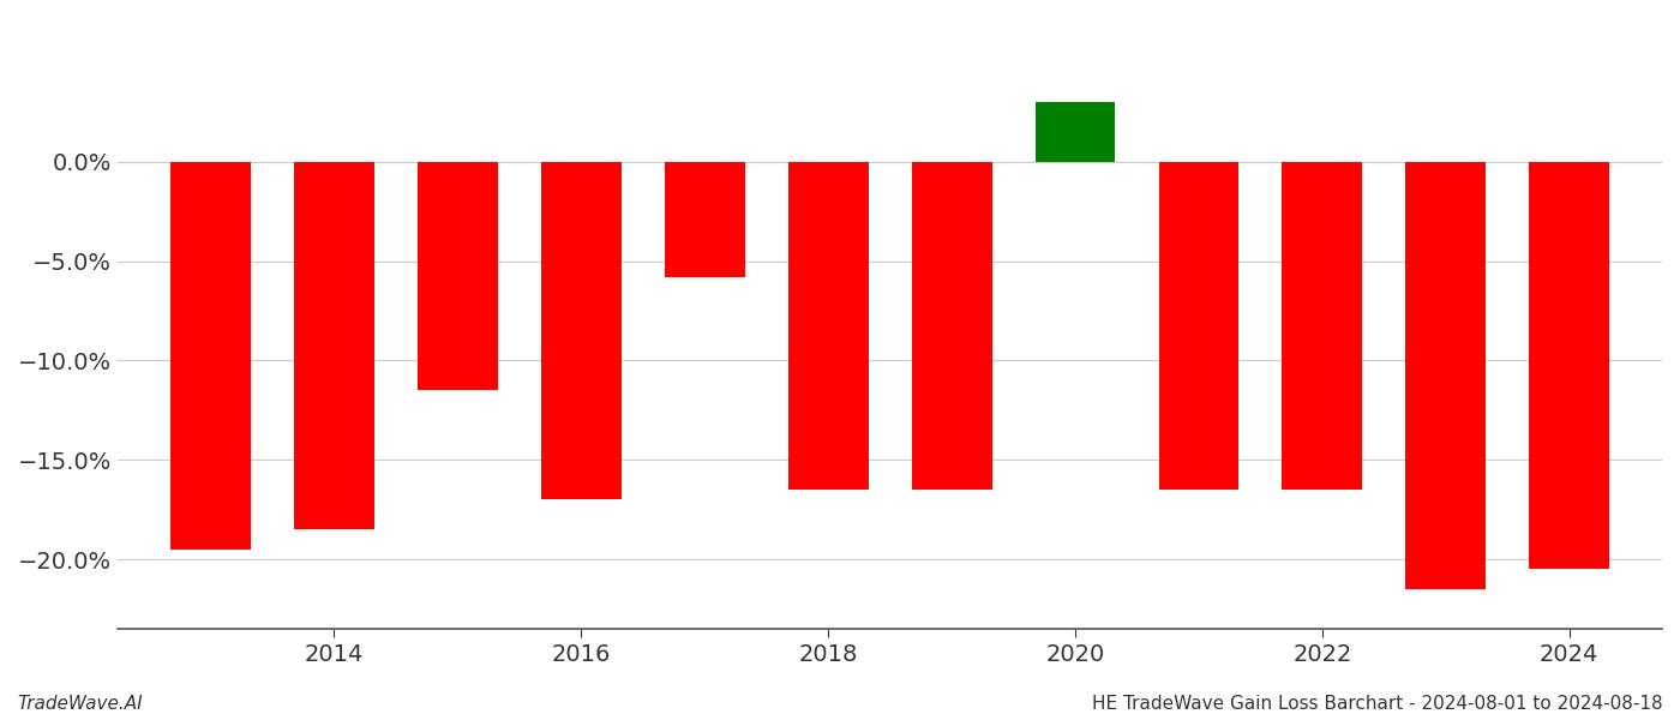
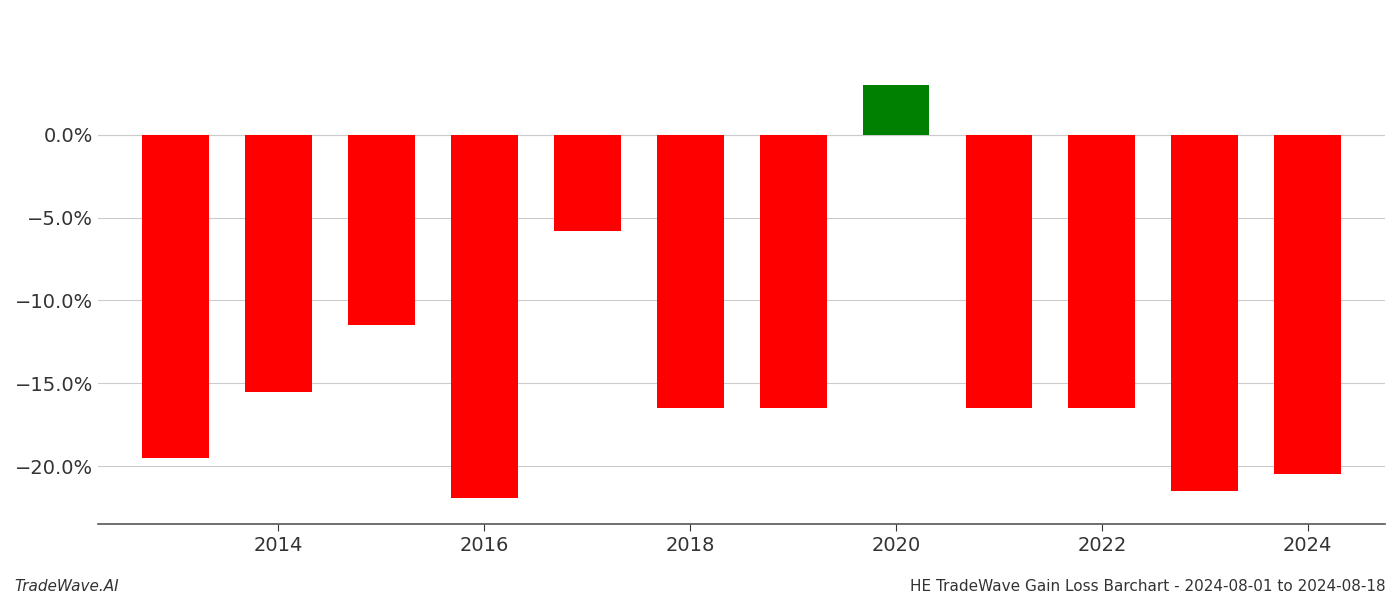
2014: -18.5% -> -15.5%
2016: -17.0% -> -21.9%
